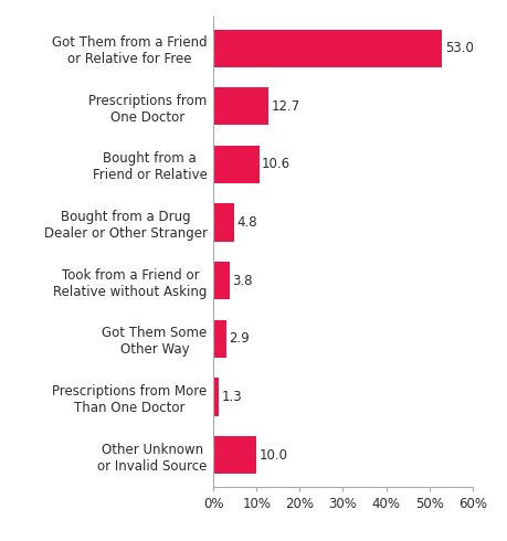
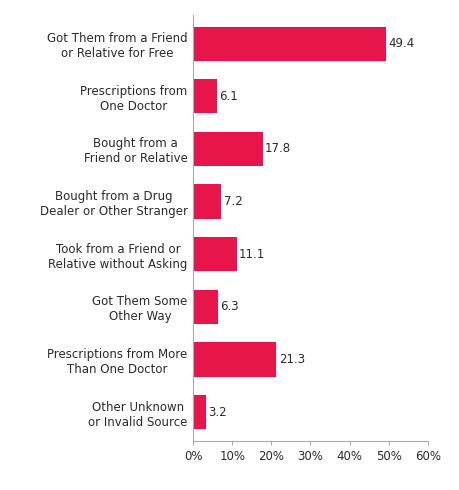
Got Them from a Friend or Relative for Free: 53.0 -> 49.4
Prescriptions from One Doctor: 12.7 -> 6.1
Bought from a Friend or Relative: 10.6 -> 17.8
Bought from a Drug Dealer or Other Stranger: 4.8 -> 7.2
Took from a Friend or Relative without Asking: 3.8 -> 11.1
Got Them Some Other Way: 2.9 -> 6.3
Prescriptions from More Than One Doctor: 1.3 -> 21.3
Other Unknown or Invalid Source: 10.0 -> 3.2
